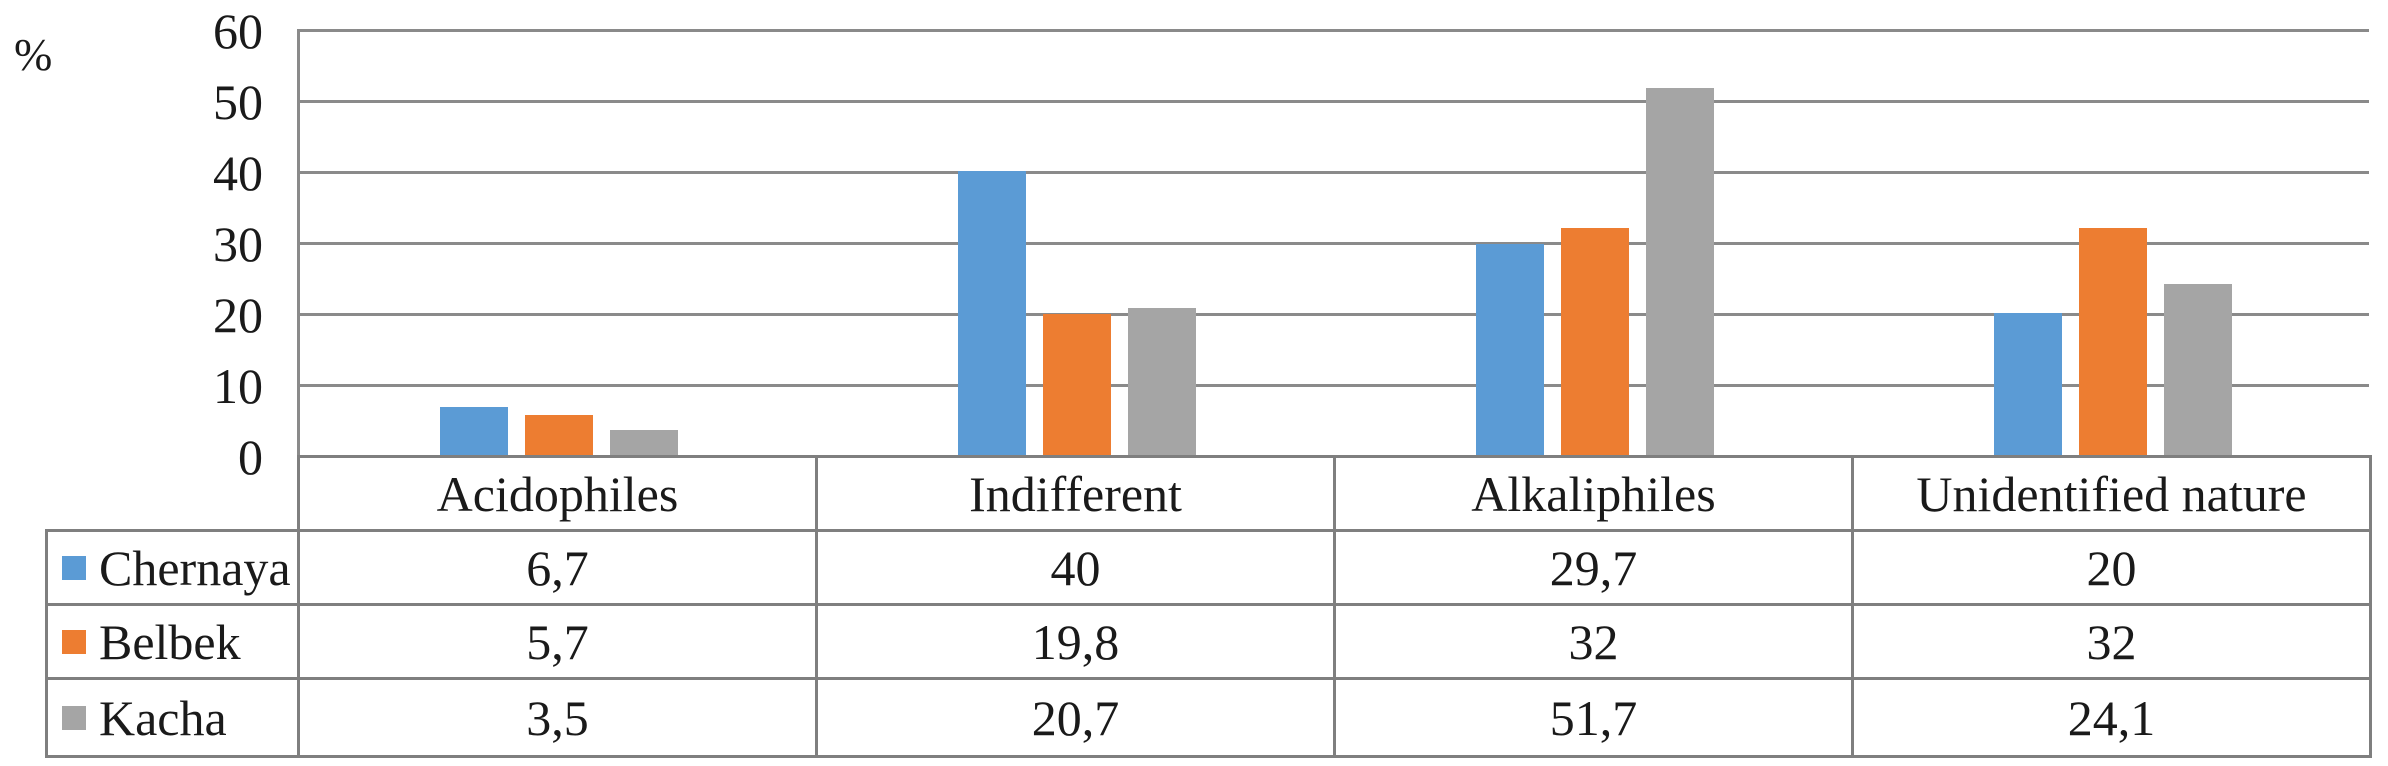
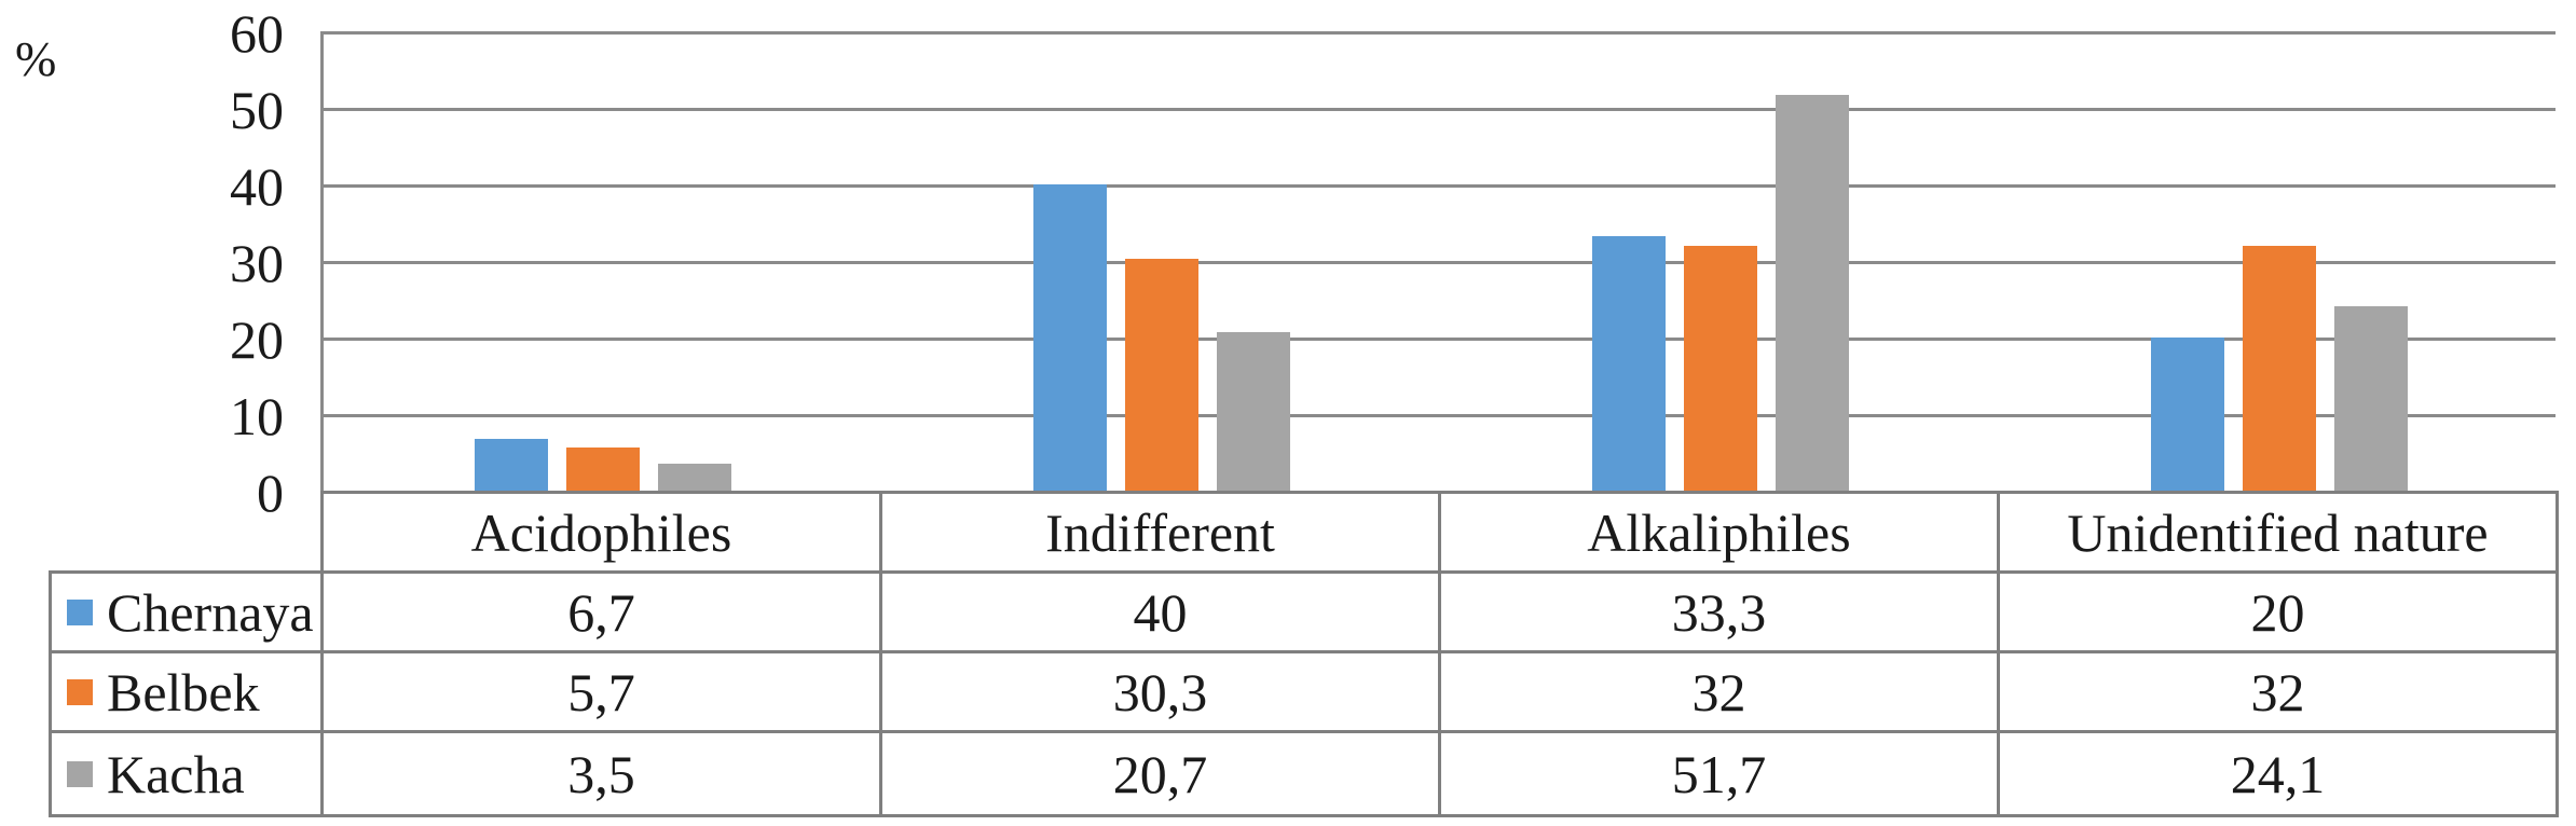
Belbek/Indifferent: 19,8 -> 30,3
Chernaya/Alkaliphiles: 29,7 -> 33,3
